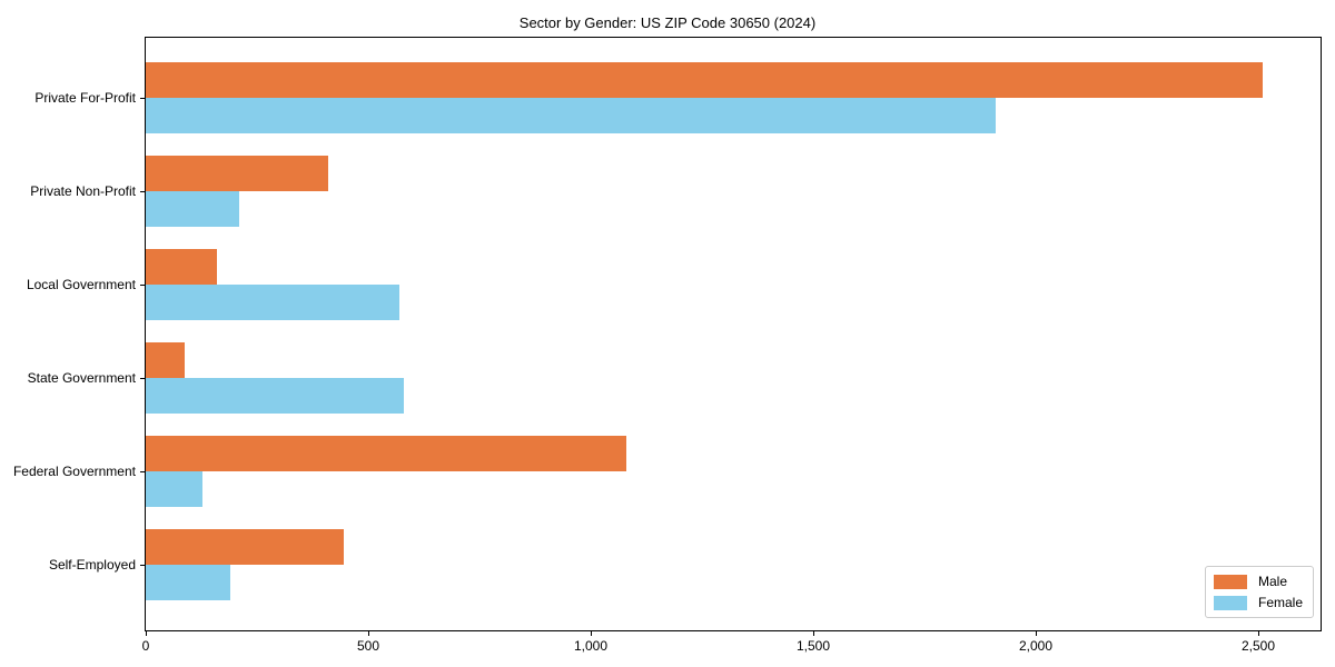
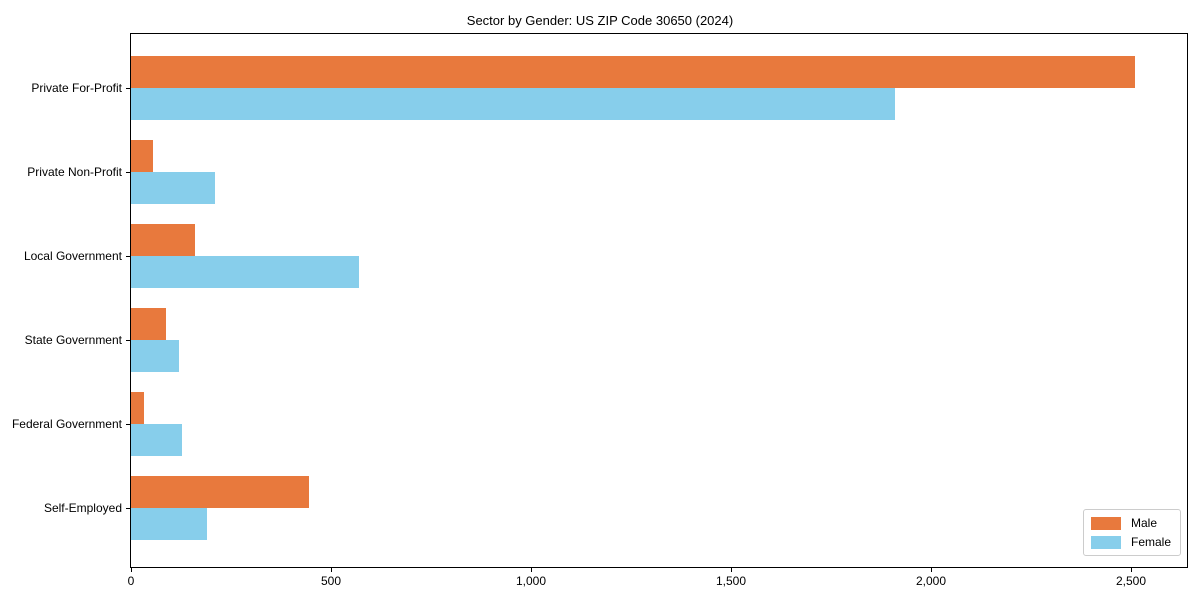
Male/Private Non-Profit: 410 -> 60
Female/State Government: 580 -> 120
Male/Federal Government: 1080 -> 30
